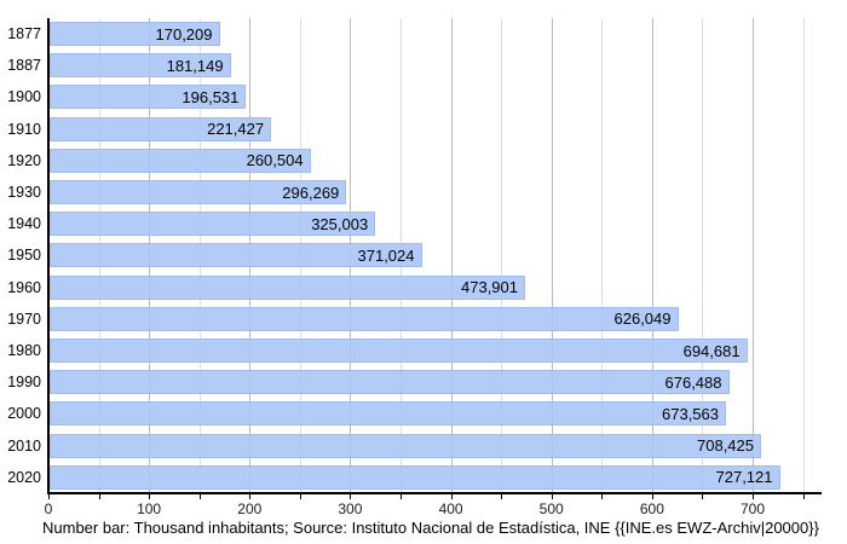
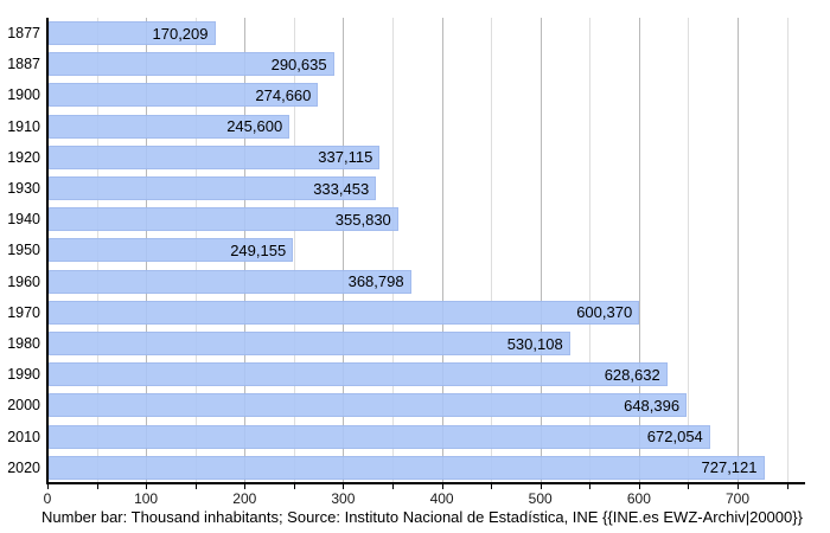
1887: 181,149 -> 290,635
1900: 196,531 -> 274,660
1910: 221,427 -> 245,600
1920: 260,504 -> 337,115
1930: 296,269 -> 333,453
1940: 325,003 -> 355,830
1950: 371,024 -> 249,155
1960: 473,901 -> 368,798
1970: 626,049 -> 600,370
1980: 694,681 -> 530,108
1990: 676,488 -> 628,632
2000: 673,563 -> 648,396
2010: 708,425 -> 672,054
